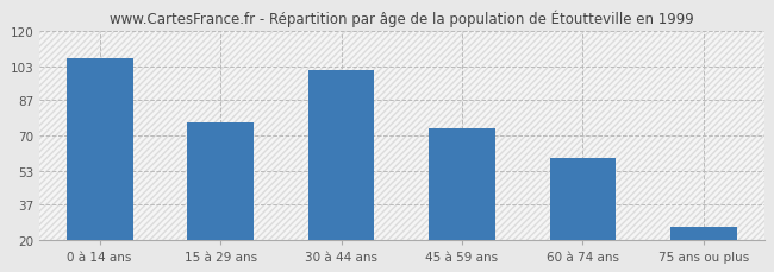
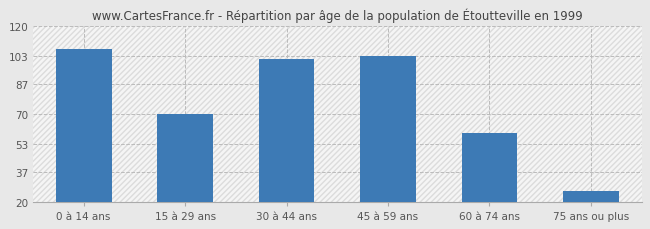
15 à 29 ans: 76 -> 70
45 à 59 ans: 73 -> 103
